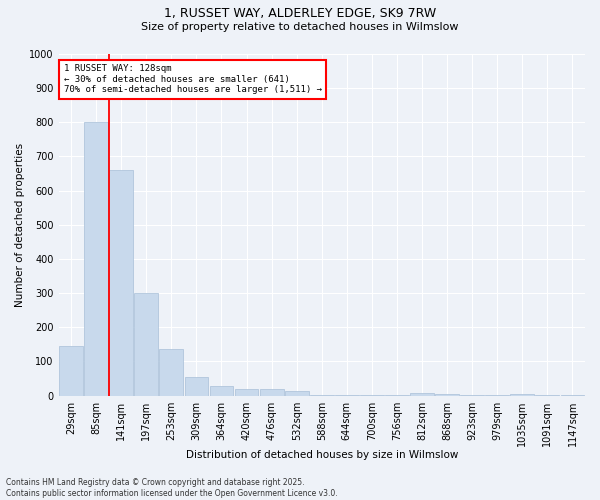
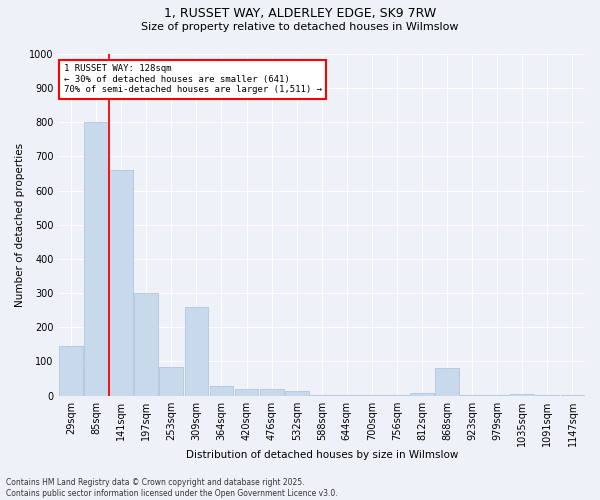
253sqm: 135 -> 85
309sqm: 55 -> 260
868sqm: 5 -> 80
